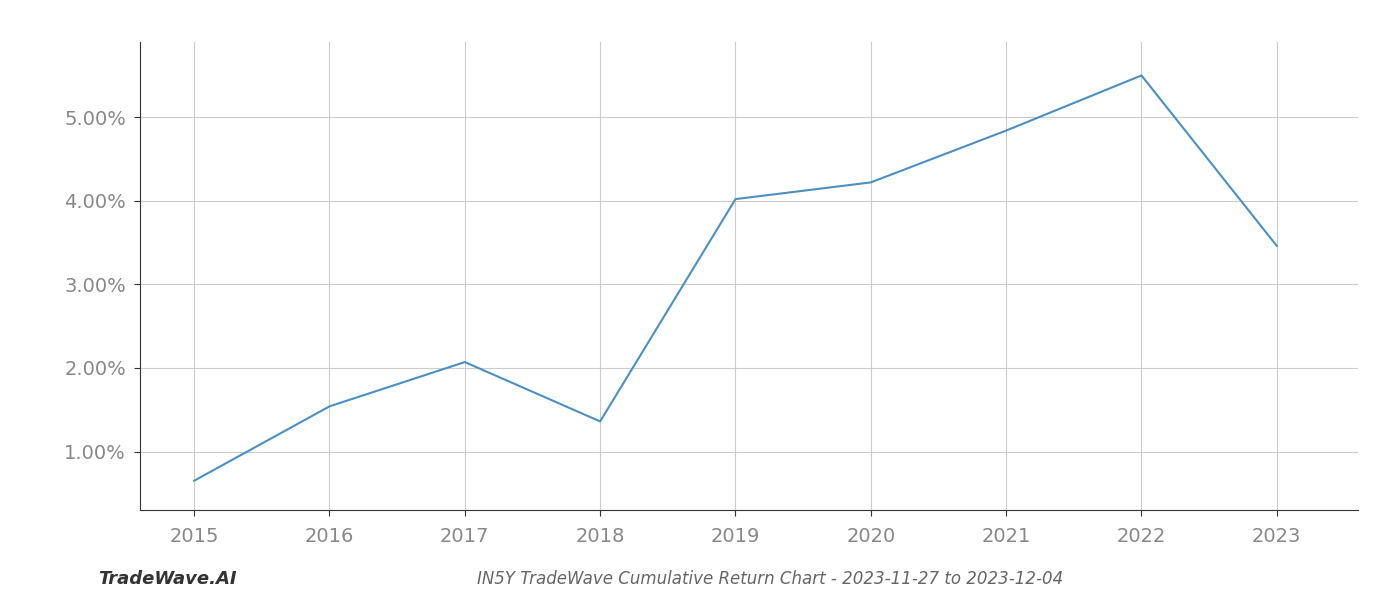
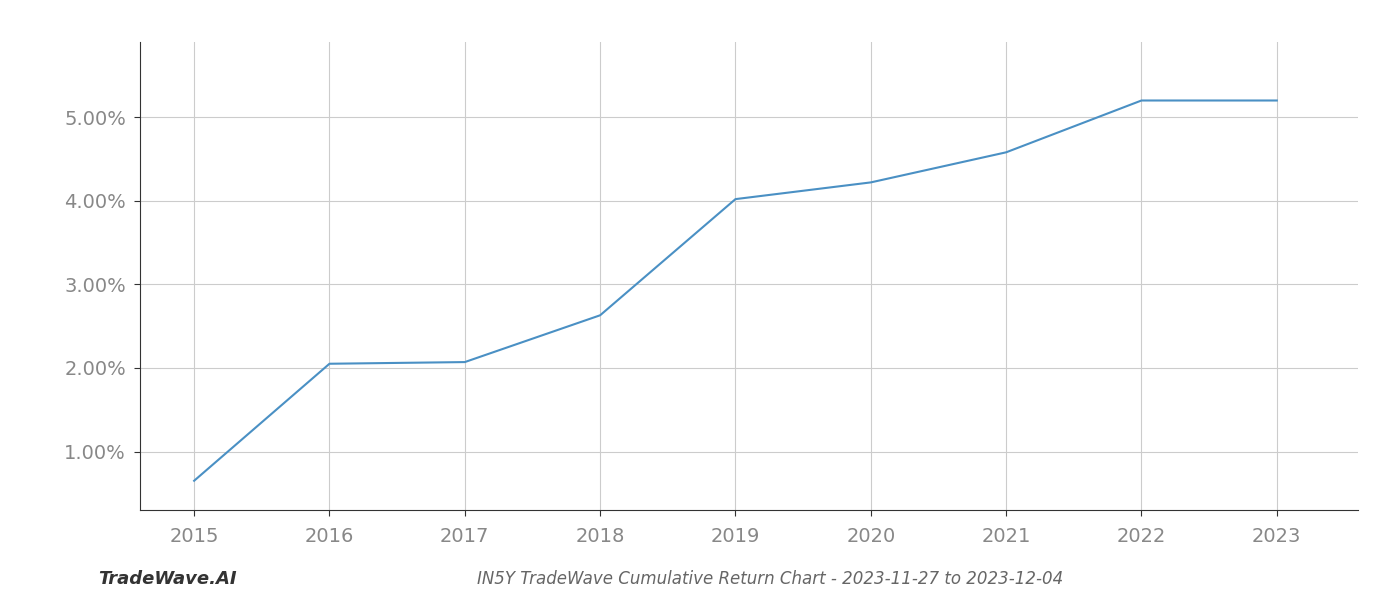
2016: 1.54% -> 2.05%
2018: 1.36% -> 2.63%
2021: 4.84% -> 4.58%
2022: 5.50% -> 5.20%
2023: 3.46% -> 5.20%
